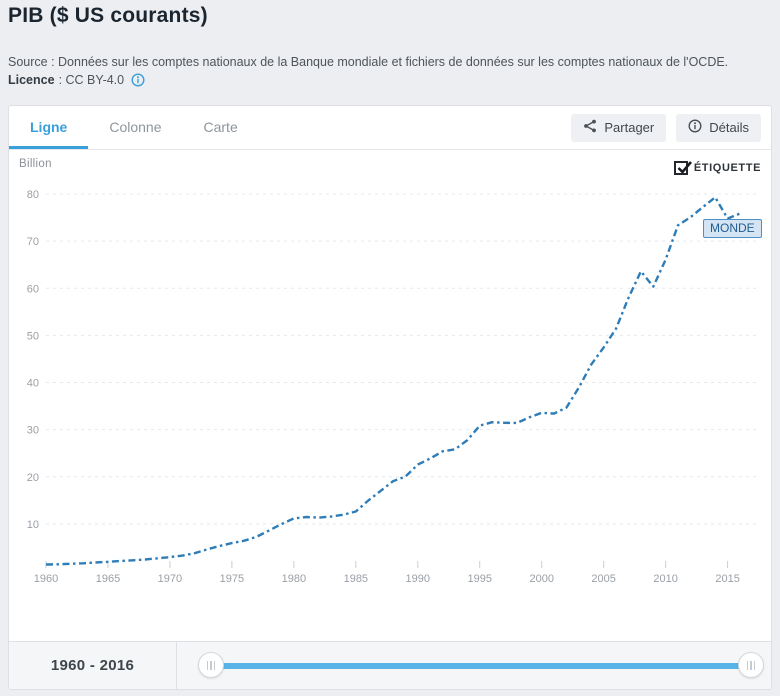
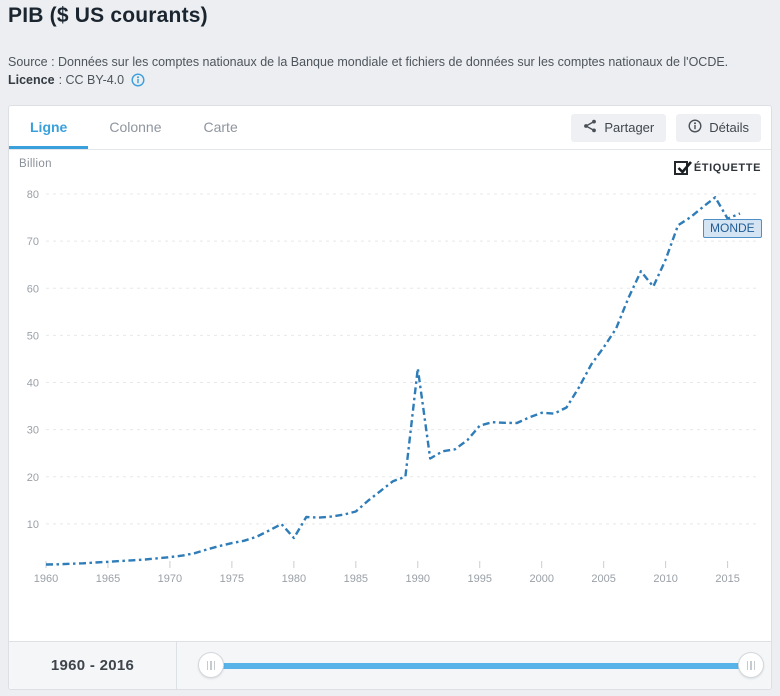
1980: 11 -> 7
1990: 23 -> 43
